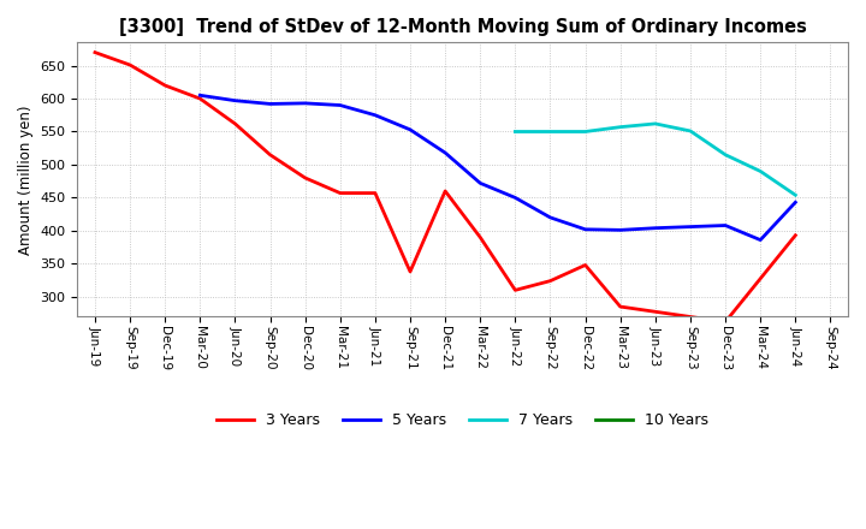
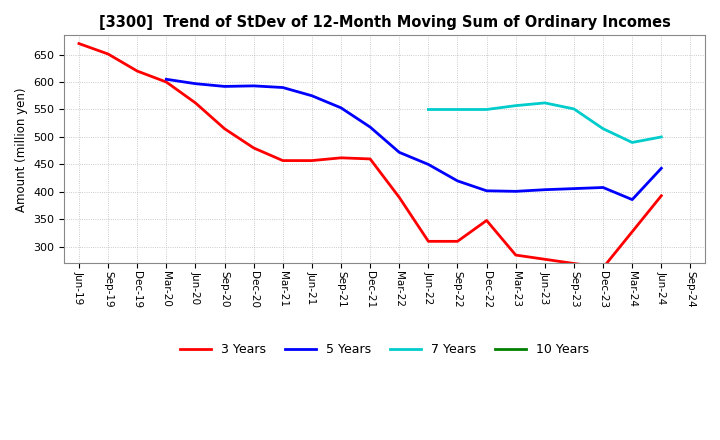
3 Years/Sep-21: 338 -> 462
3 Years/Sep-22: 324 -> 310
7 Years/Jun-24: 454 -> 500
